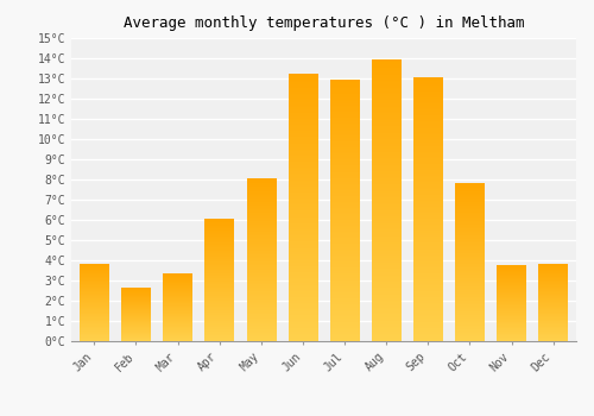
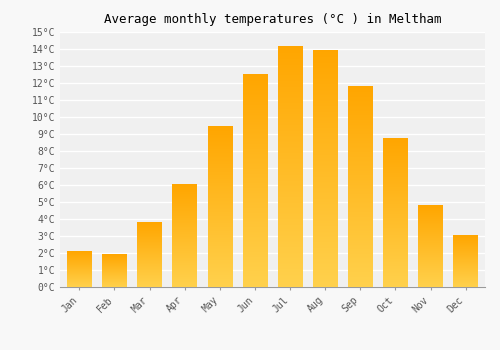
Jan: 3.8°C -> 2.1°C
Feb: 2.6°C -> 1.9°C
Mar: 3.3°C -> 3.8°C
May: 8.0°C -> 9.4°C
Jun: 13.2°C -> 12.5°C
Jul: 12.9°C -> 14.1°C
Sep: 13.0°C -> 11.8°C
Oct: 7.8°C -> 8.7°C
Nov: 3.7°C -> 4.8°C
Dec: 3.8°C -> 3.0°C
